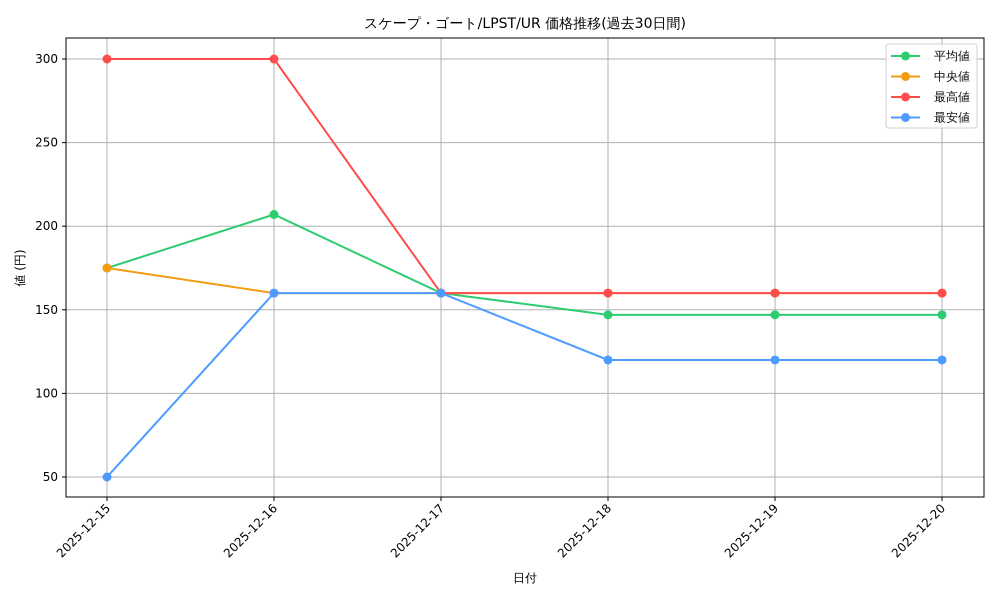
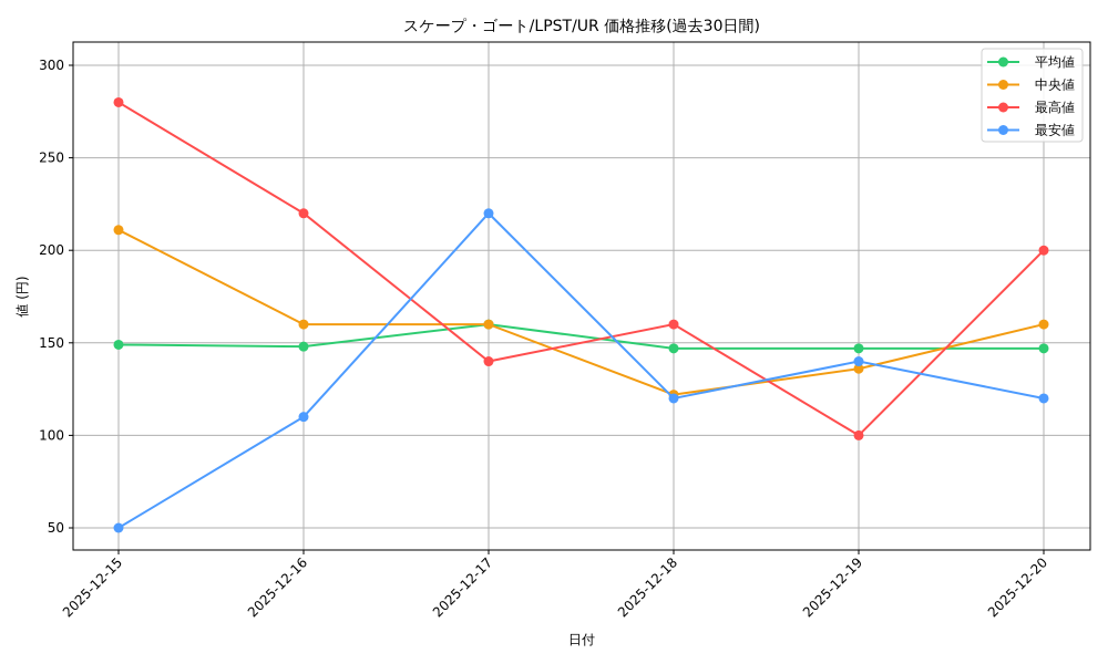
平均値/2025-12-15: 175 -> 149
中央値/2025-12-15: 175 -> 211
最高値/2025-12-15: 300 -> 280
平均値/2025-12-16: 207 -> 148
最高値/2025-12-16: 300 -> 220
最安値/2025-12-16: 160 -> 110
最高値/2025-12-17: 160 -> 140
最安値/2025-12-17: 160 -> 220
中央値/2025-12-18: 160 -> 122
中央値/2025-12-19: 160 -> 136
最高値/2025-12-19: 160 -> 100
最安値/2025-12-19: 120 -> 140
最高値/2025-12-20: 160 -> 200
